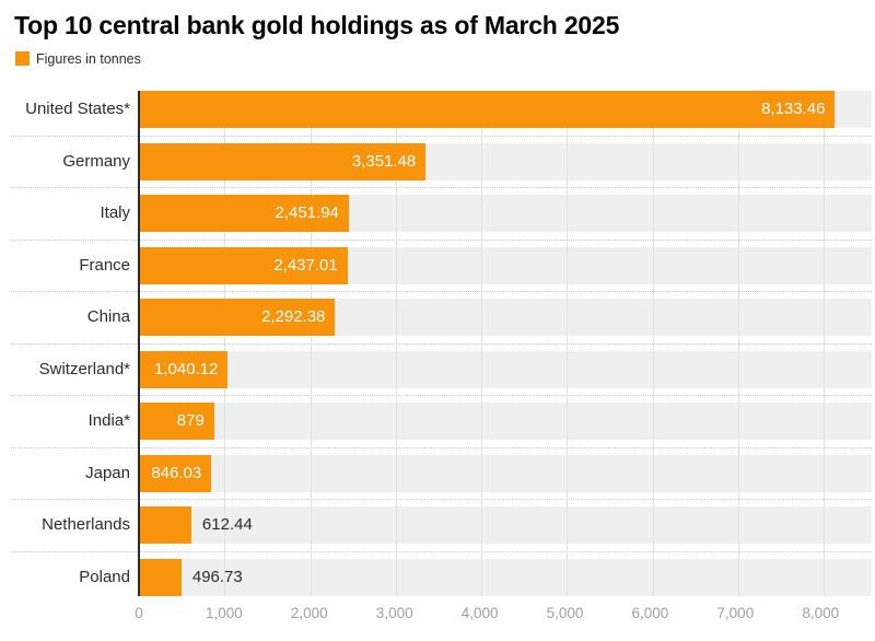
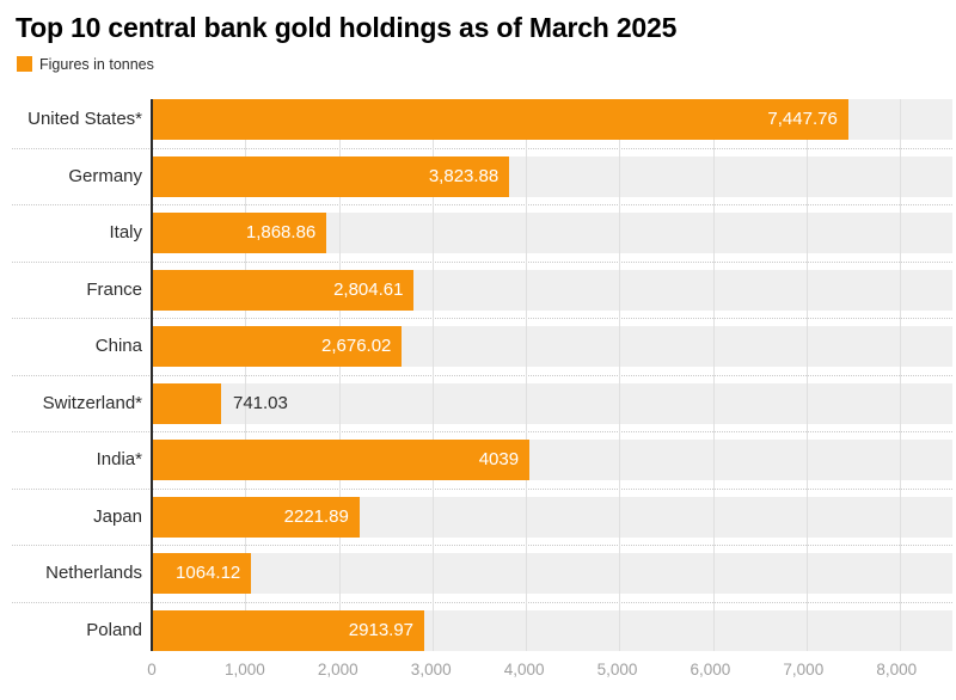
United States*: 8,133.46 -> 7,447.76
Germany: 3,351.48 -> 3,823.88
Italy: 2,451.94 -> 1,868.86
France: 2,437.01 -> 2,804.61
China: 2,292.38 -> 2,676.02
Switzerland*: 1,040.12 -> 741.03
India*: 879 -> 4039
Japan: 846.03 -> 2221.89
Netherlands: 612.44 -> 1064.12
Poland: 496.73 -> 2913.97
